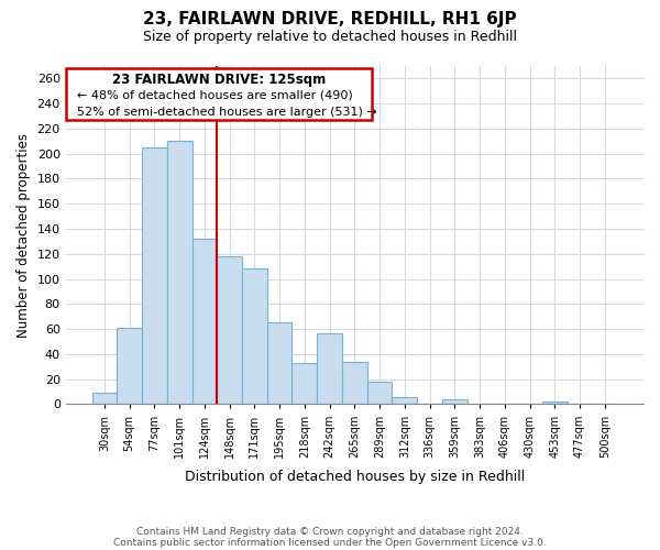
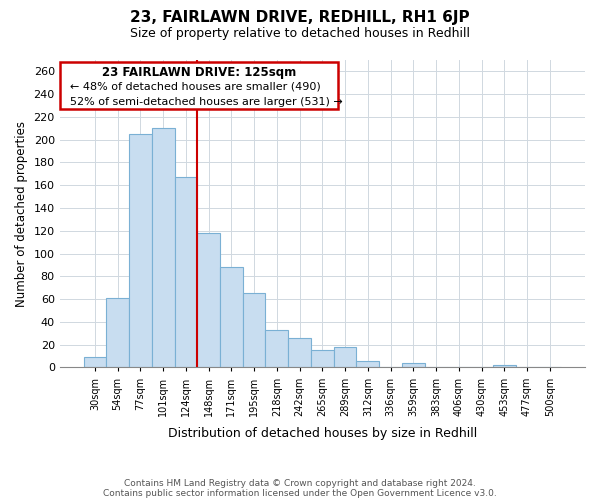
124sqm: 132 -> 167
171sqm: 108 -> 88
242sqm: 57 -> 26
265sqm: 34 -> 15
